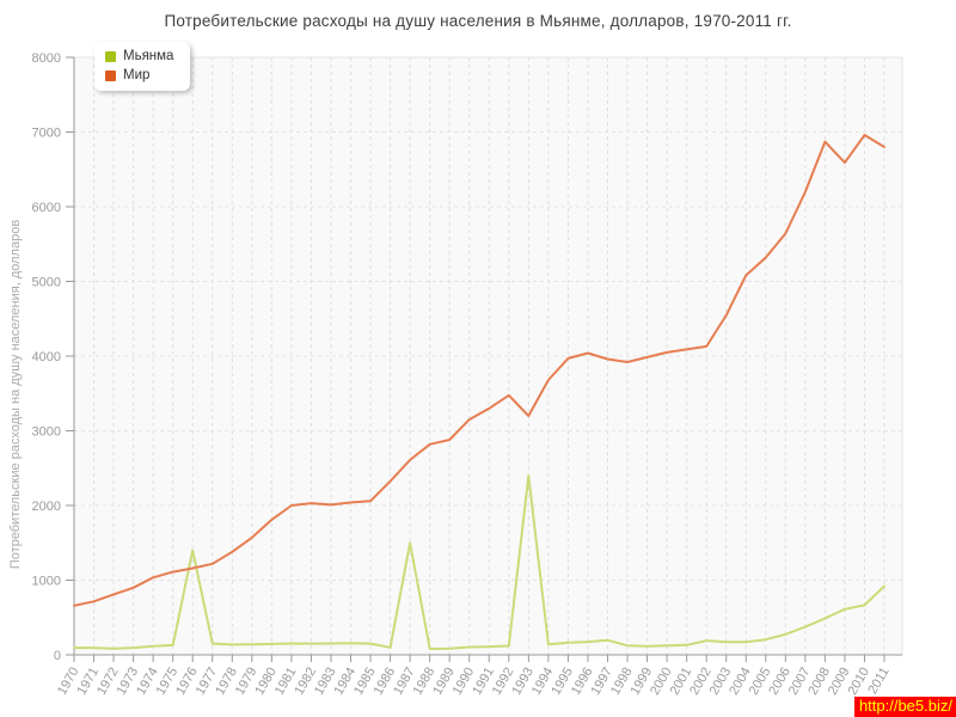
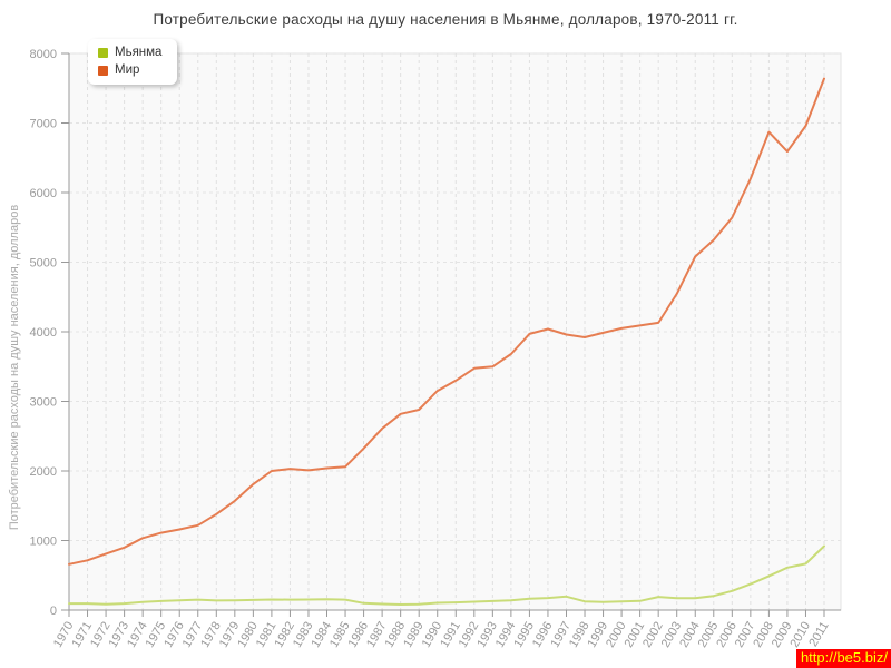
Мьянма/1976: 1400 -> 100
Мьянма/1987: 1500 -> 100
Мьянма/1993: 2400 -> 100
Мир/1993: 3200 -> 3500
Мир/2011: 6800 -> 7600
